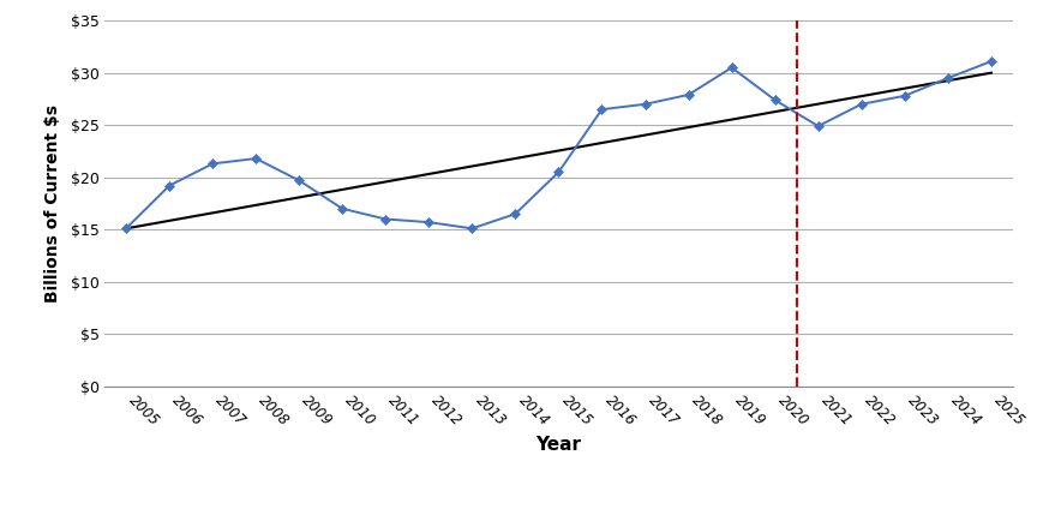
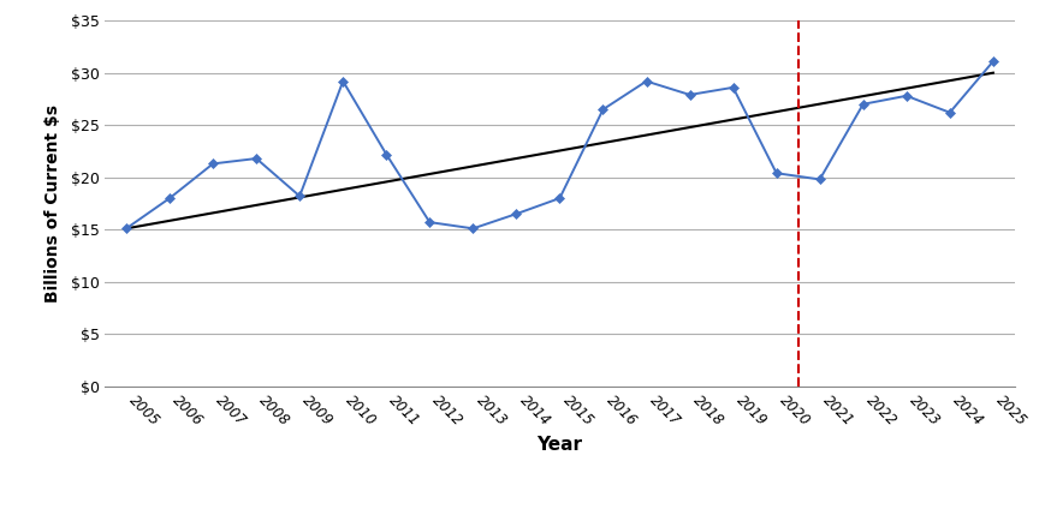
2006: $19.2 -> $18.0
2009: $19.7 -> $18.2
2010: $17.0 -> $29.2
2011: $16.0 -> $22.2
2015: $20.5 -> $18.0
2017: $27.0 -> $29.2
2019: $30.5 -> $28.6
2020: $27.4 -> $20.4
2021: $24.9 -> $19.8
2024: $29.5 -> $26.2
